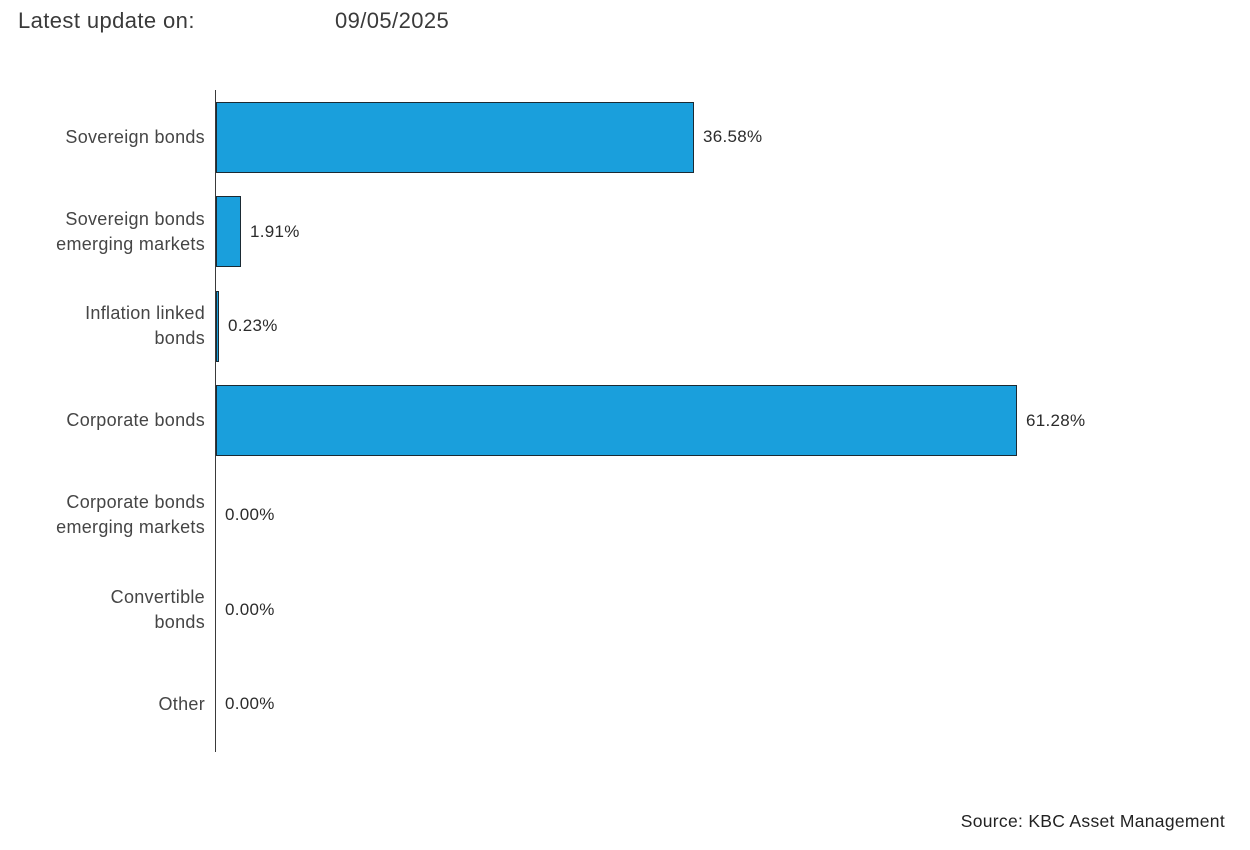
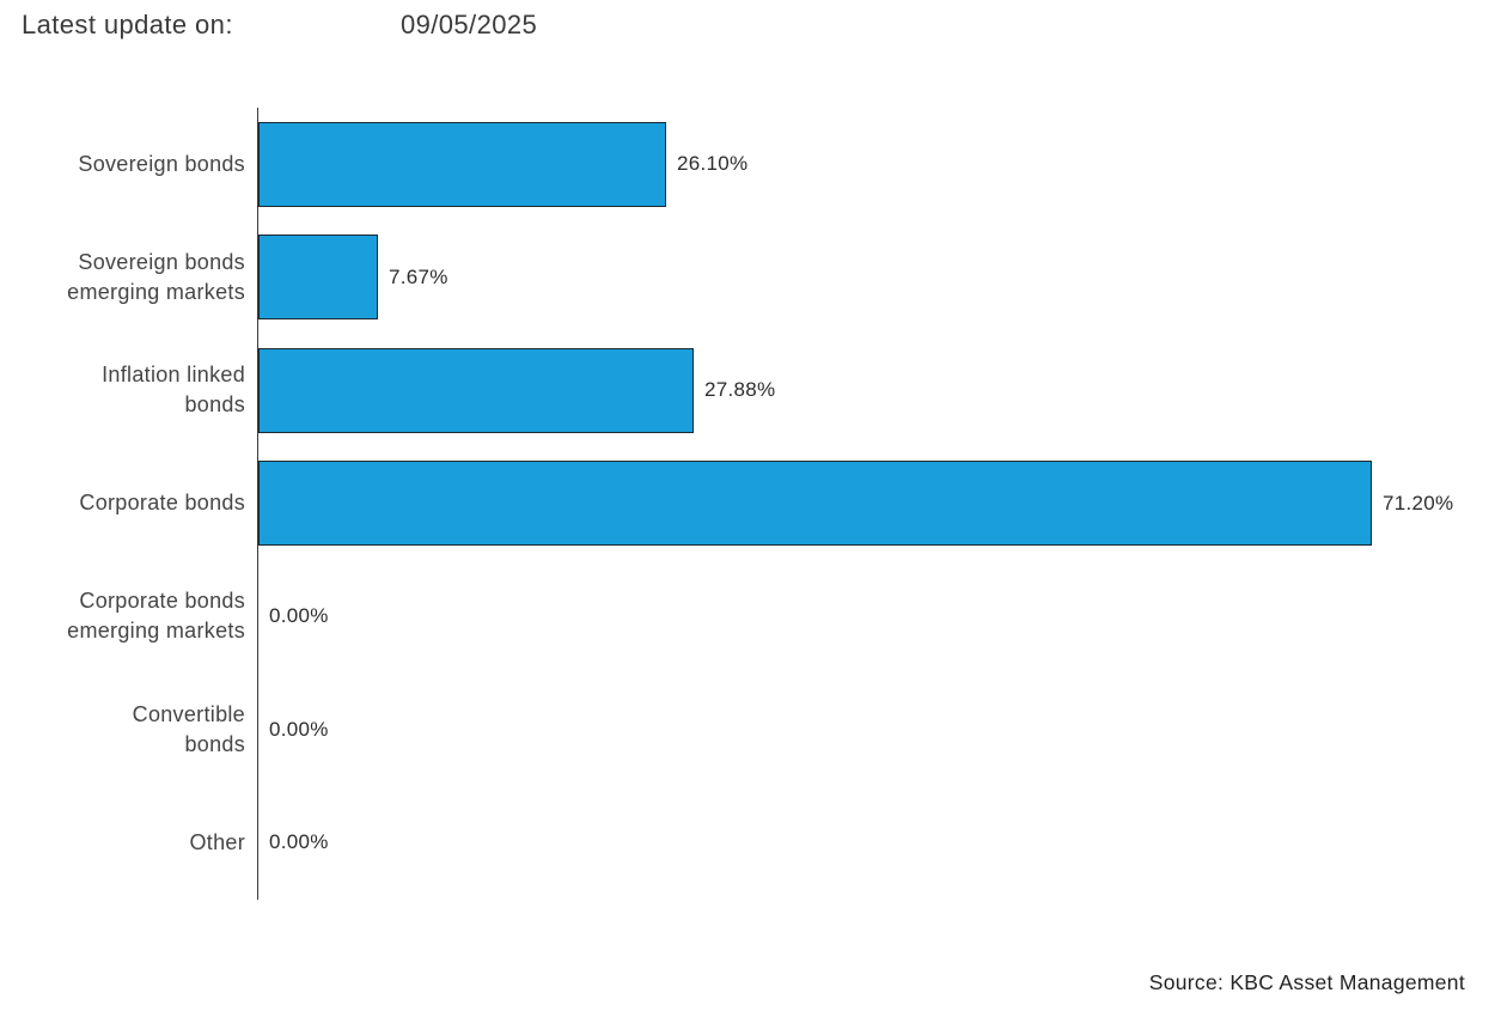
Sovereign bonds: 36.58% -> 26.10%
Sovereign bonds emerging markets: 1.91% -> 7.67%
Inflation linked bonds: 0.23% -> 27.88%
Corporate bonds: 61.28% -> 71.20%
